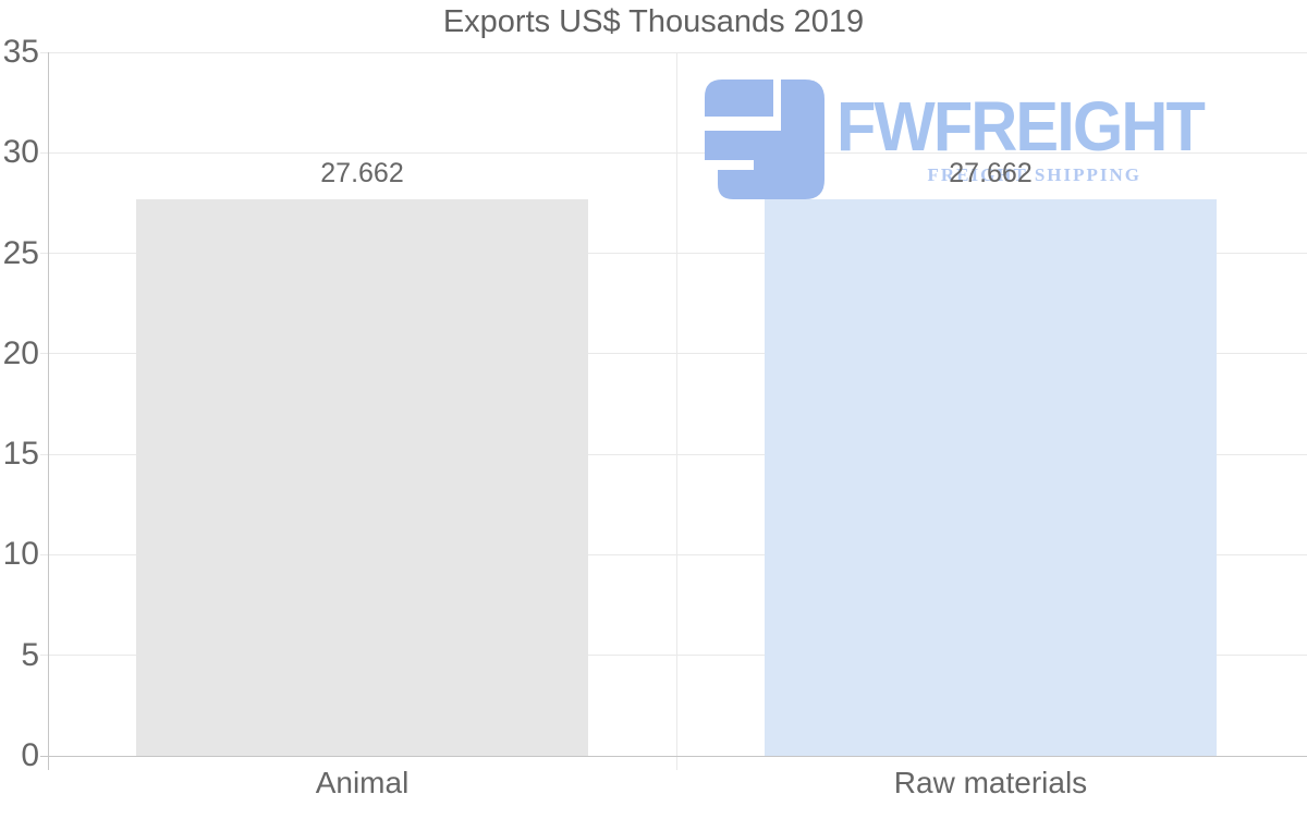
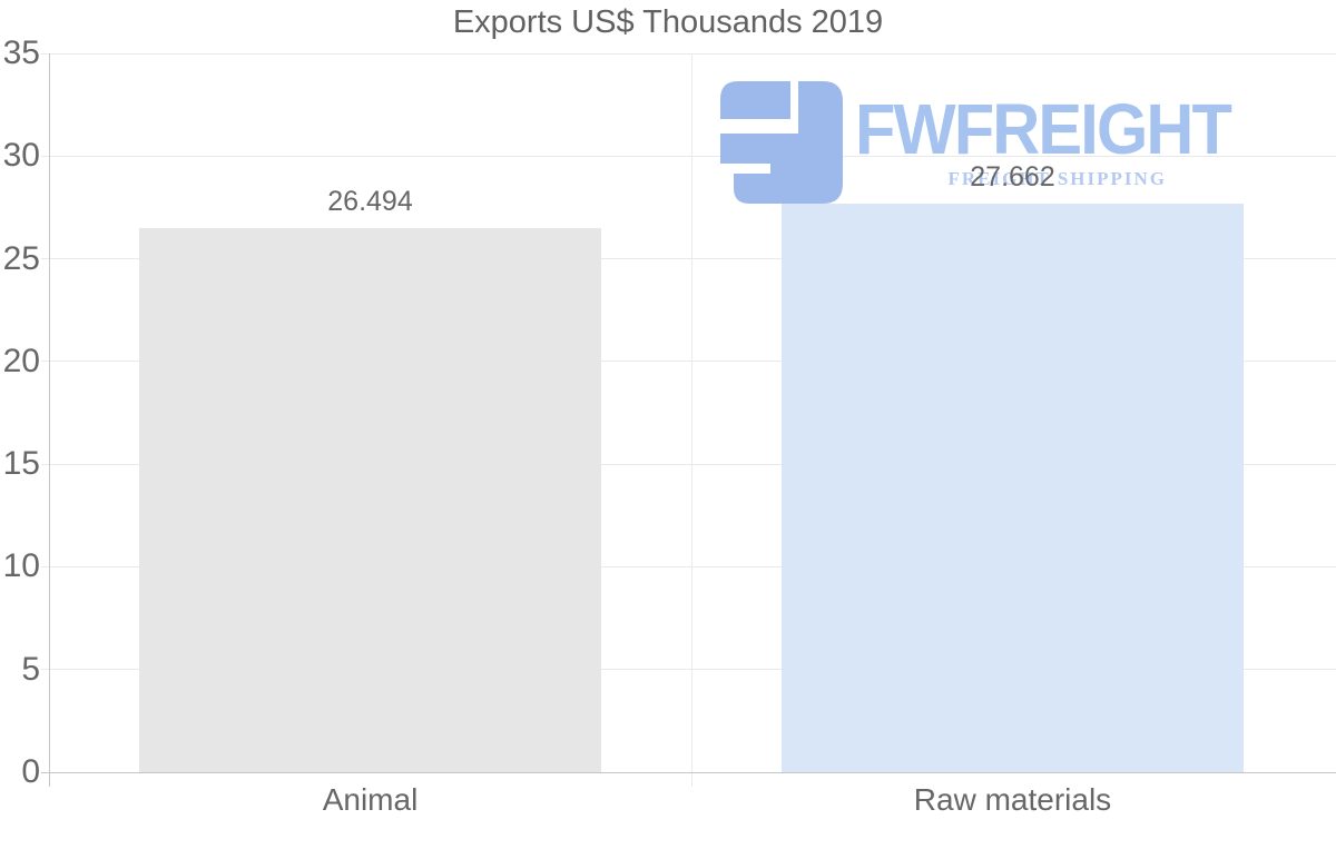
Animal: 27.662 -> 26.494
